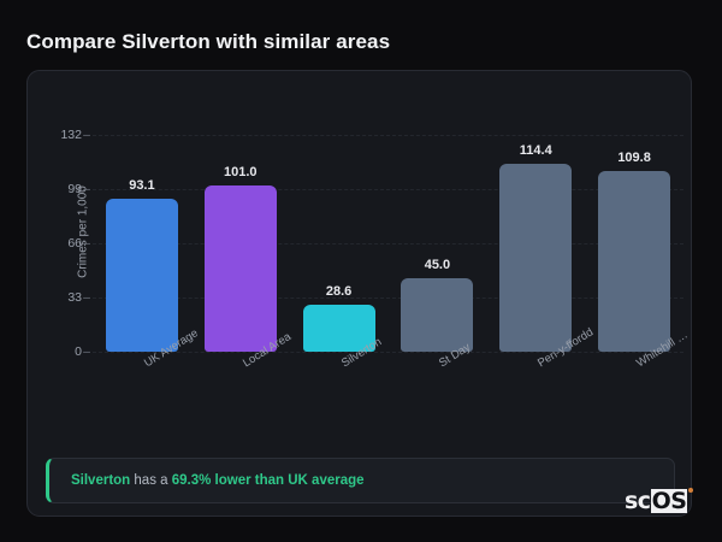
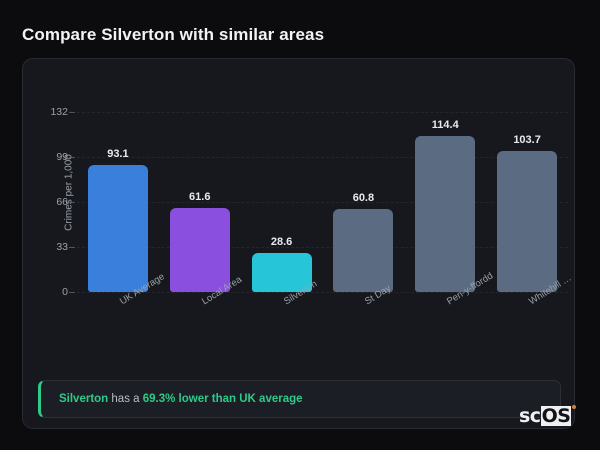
Local Area: 101.0 -> 61.6
St Day: 45.0 -> 60.8
Whitehill …: 109.8 -> 103.7
